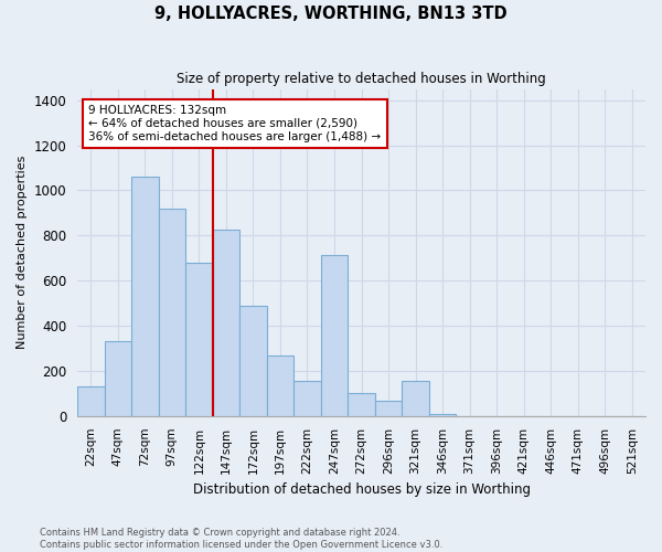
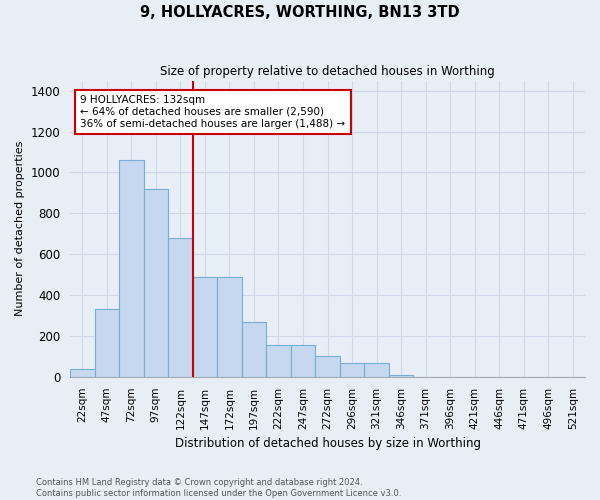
22sqm: 130 -> 40
147sqm: 825 -> 490
247sqm: 715 -> 155
321sqm: 155 -> 70
